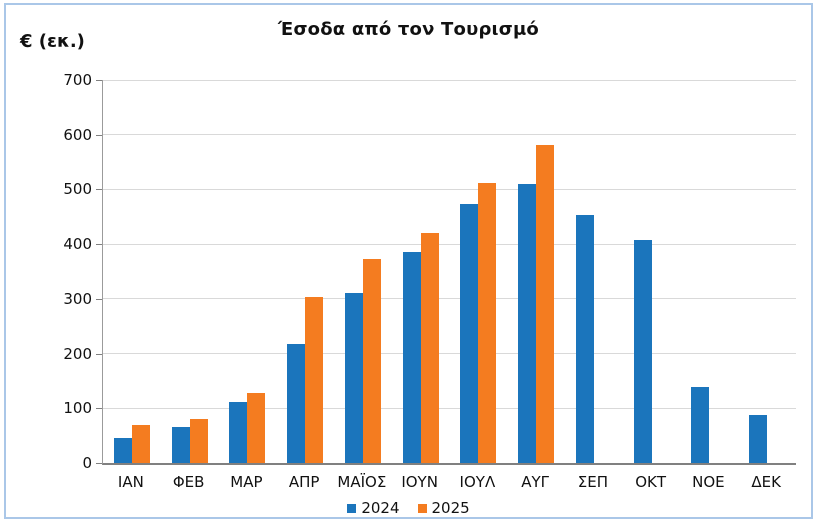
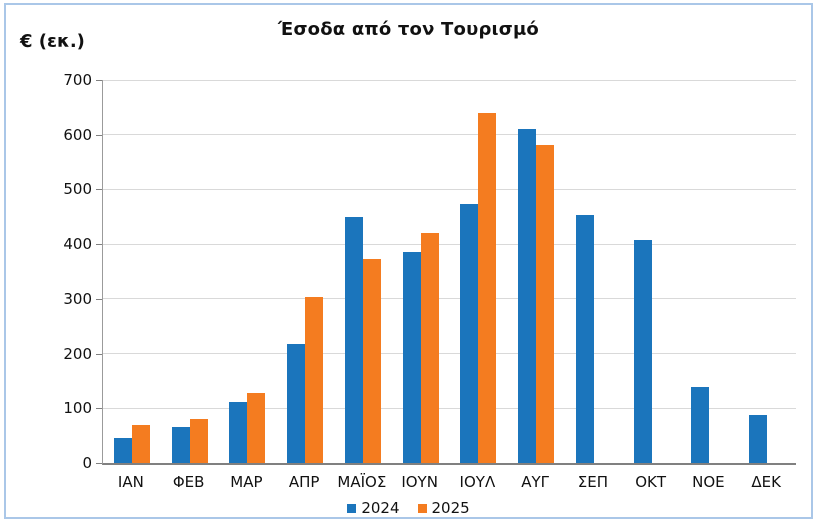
2024/ΜΑΪΟΣ: 310 -> 450
2025/ΙΟΥΛ: 510 -> 640
2024/ΑΥΓ: 510 -> 610
